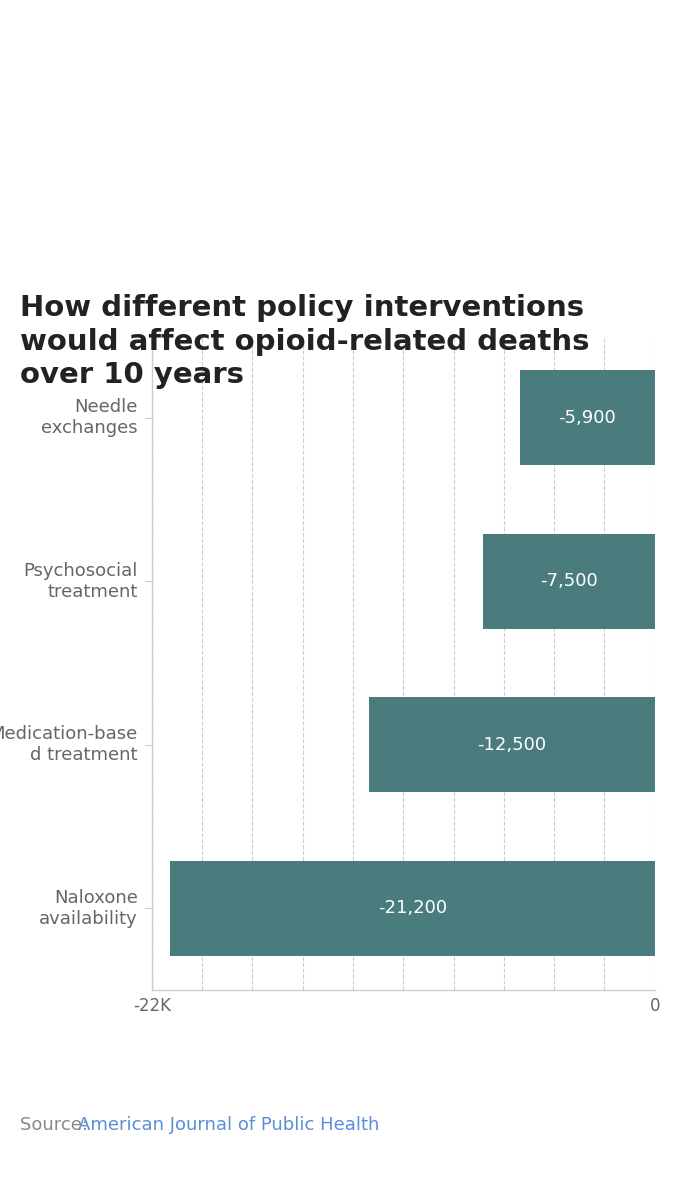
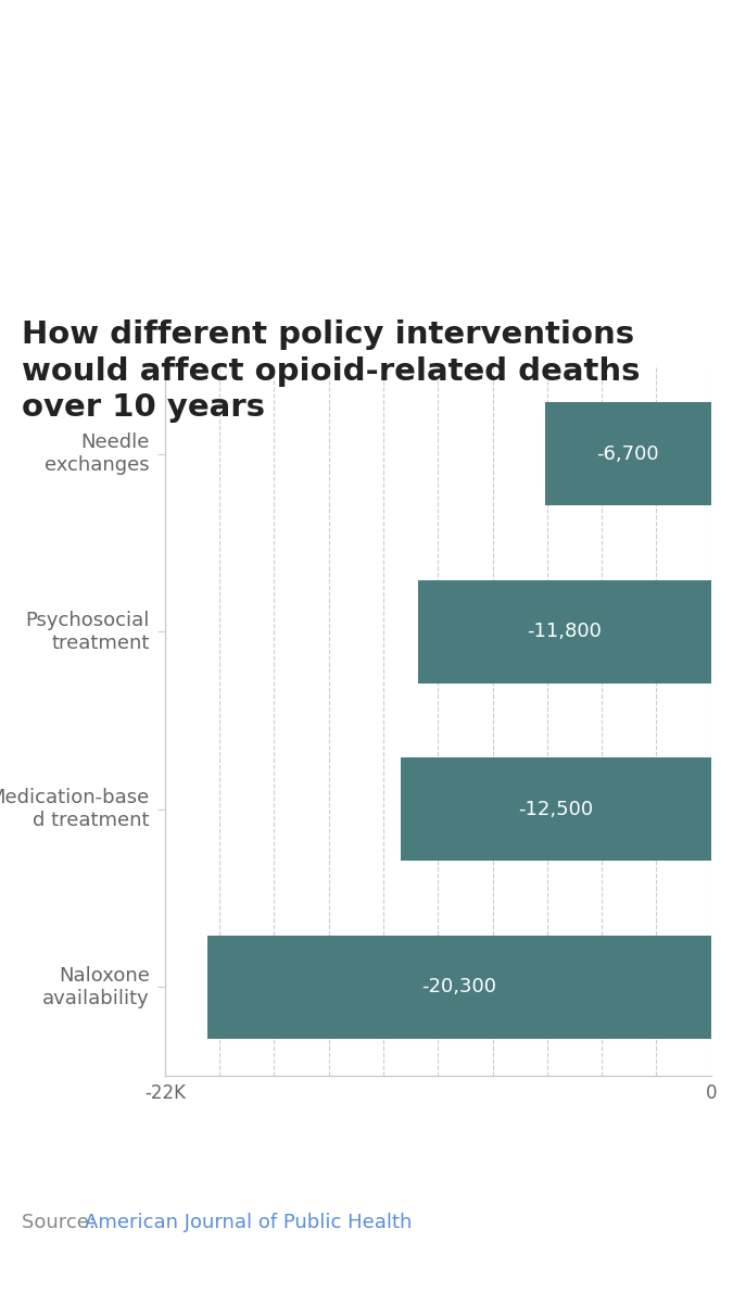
Needle exchanges: -5,900 -> -6,700
Psychosocial treatment: -7,500 -> -11,800
Naloxone availability: -21,200 -> -20,300
